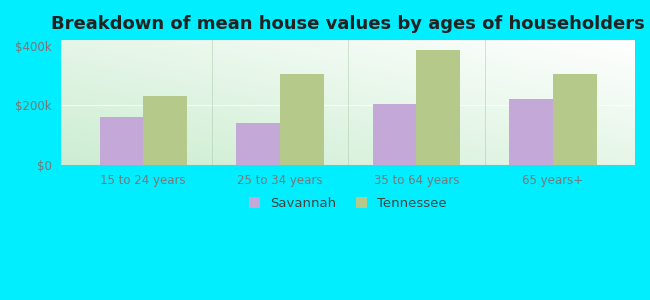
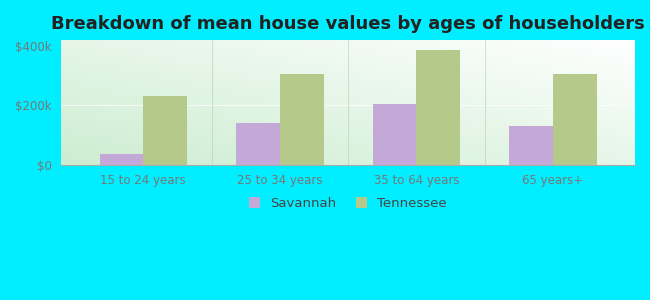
Savannah/15 to 24 years: $160k -> $35k
Savannah/65 years+: $220k -> $130k
